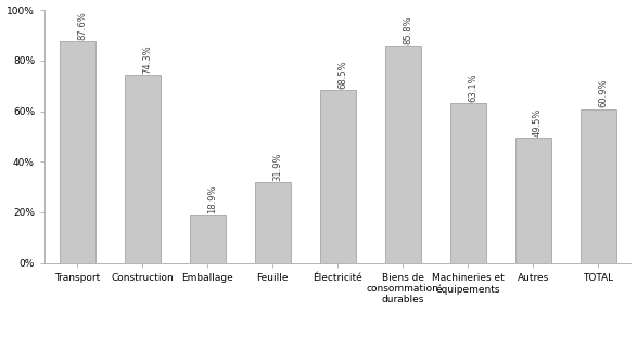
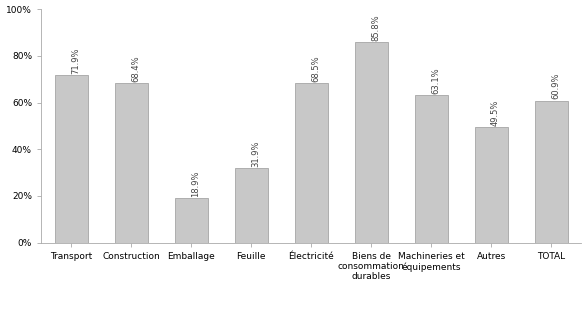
Transport: 87.6% -> 71.9%
Construction: 74.3% -> 68.4%
